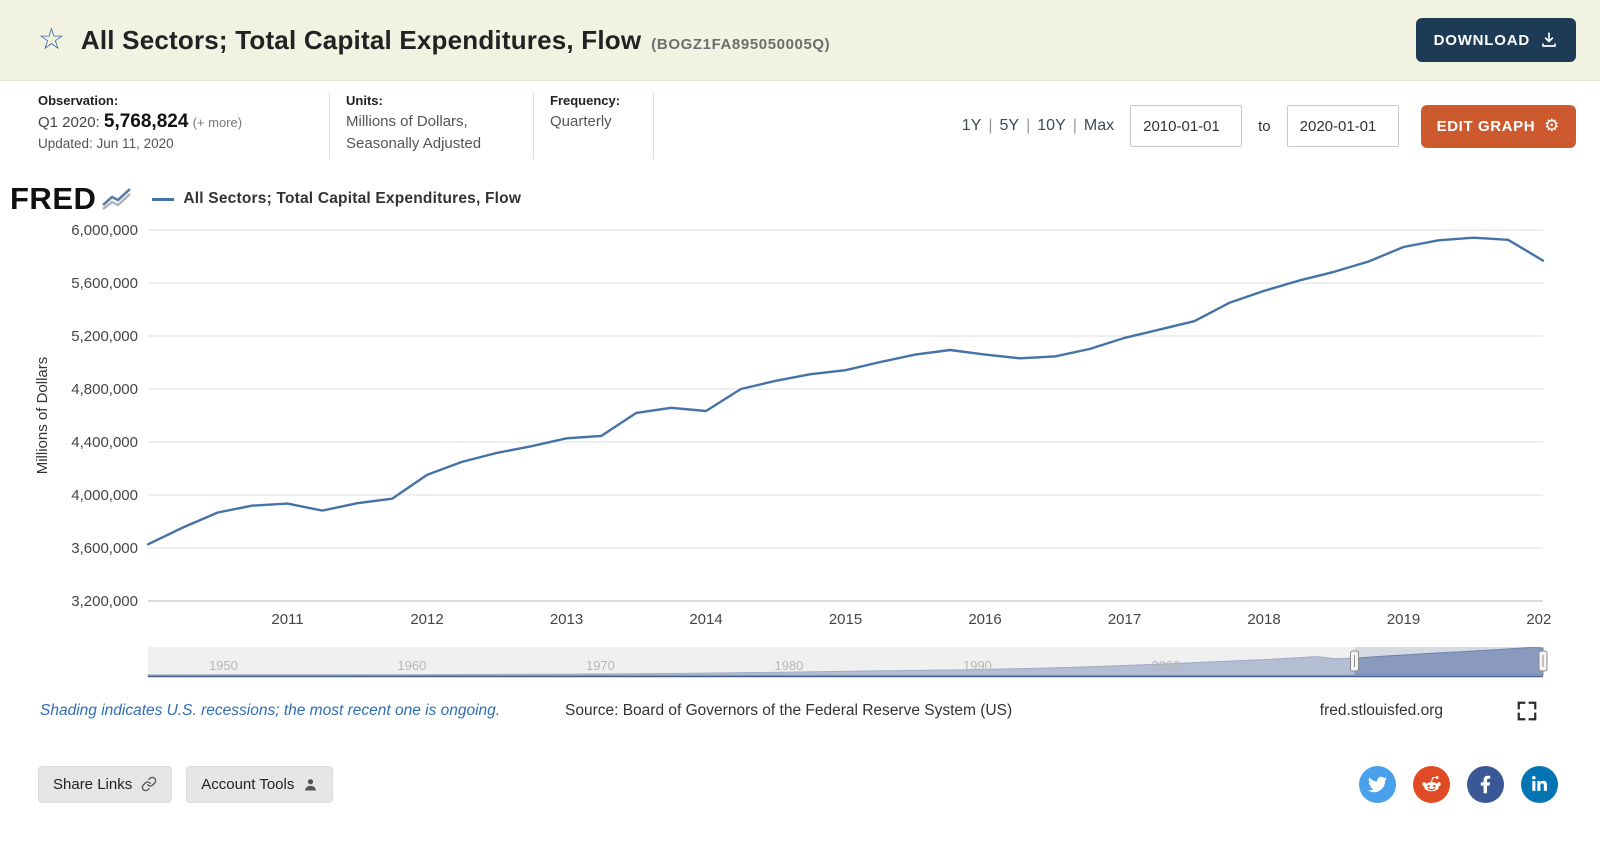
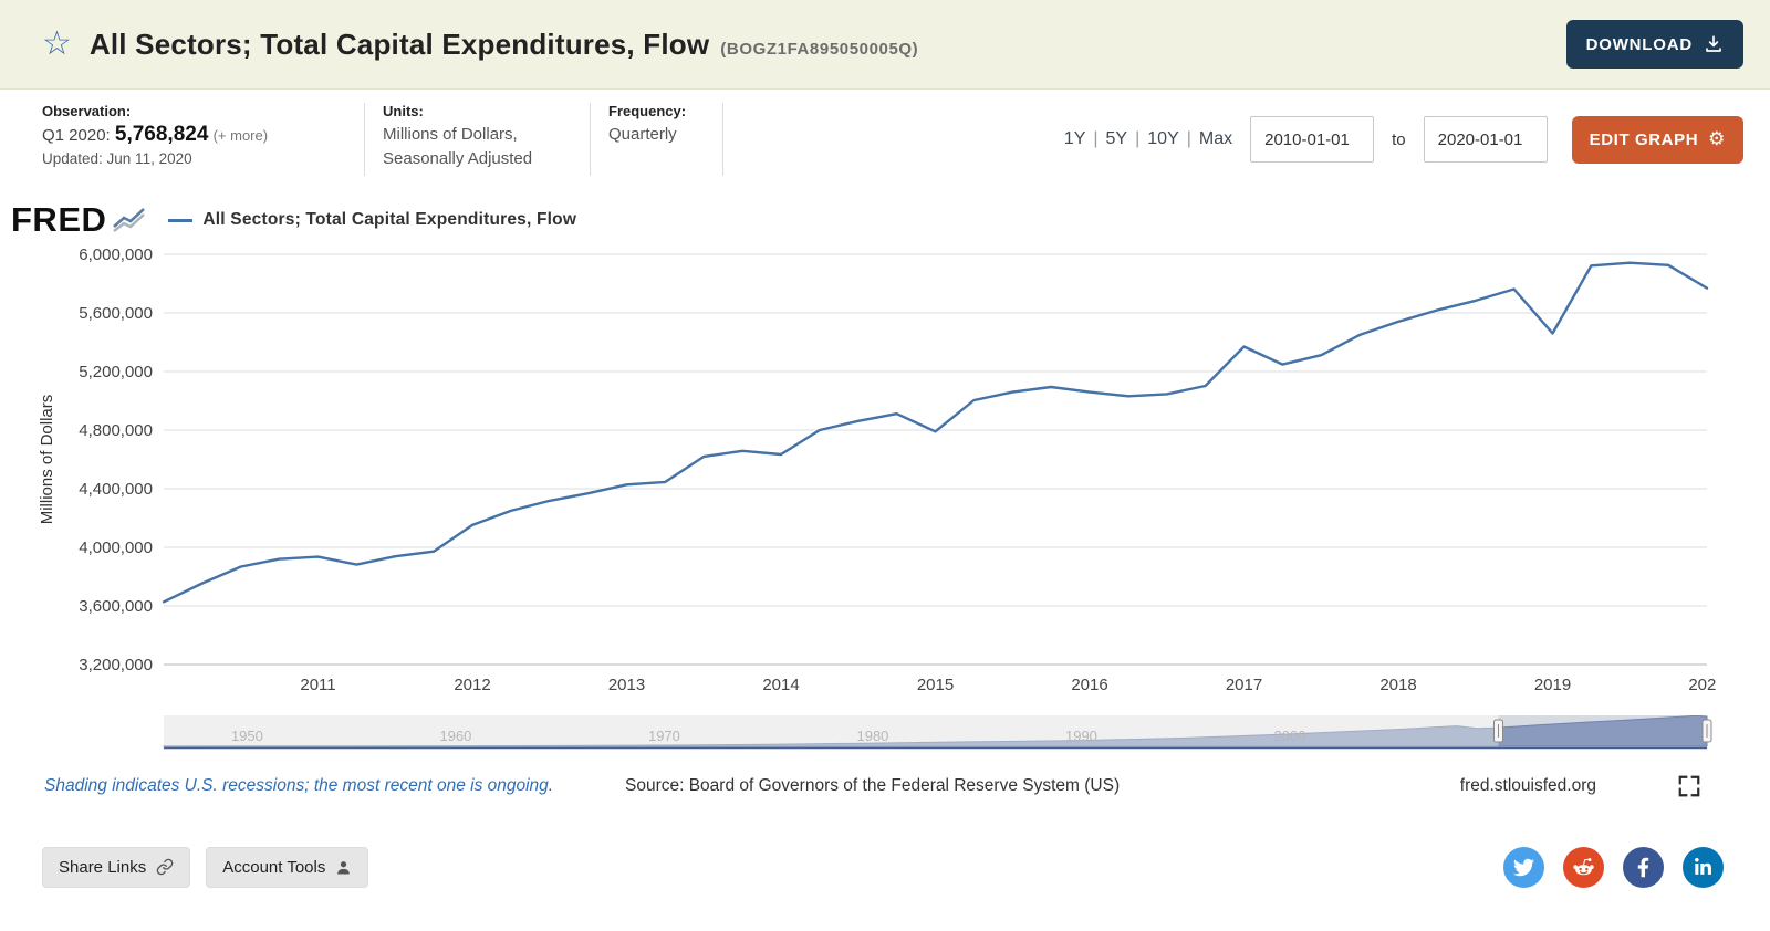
2015: 4940000 -> 4790000
2017: 5190000 -> 5370000
2019: 5870000 -> 5460000
